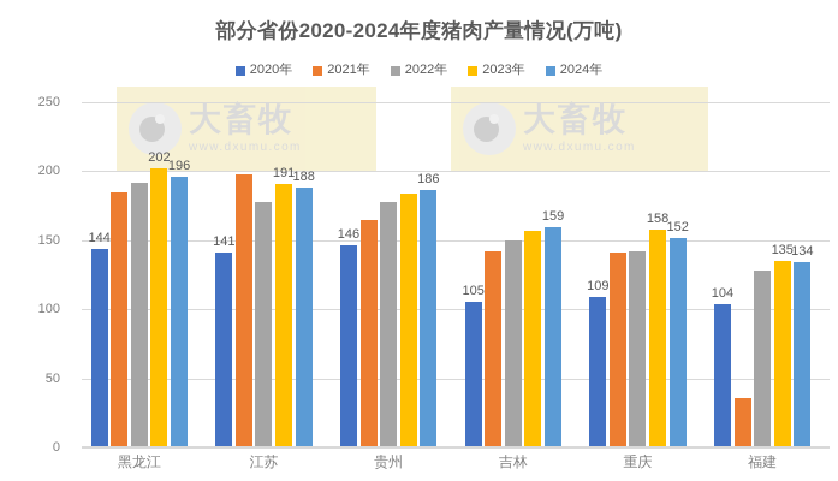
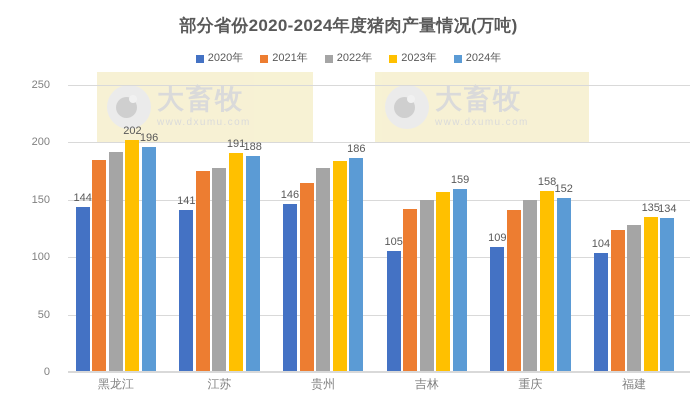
2021年/江苏: 198 -> 175
2022年/重庆: 142 -> 150
2021年/福建: 36 -> 124
